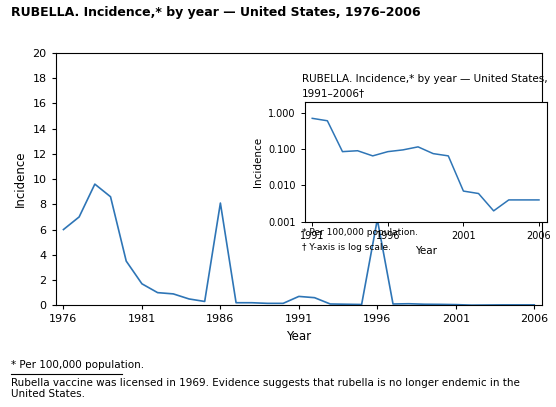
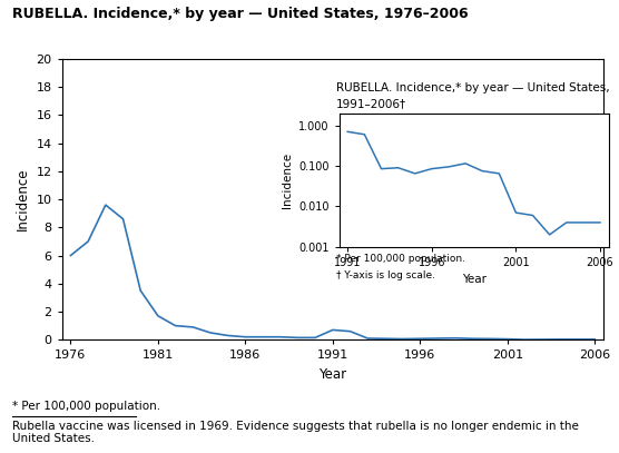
1986: 8.1 -> 0.2
1996: 6.8 -> 0.1
